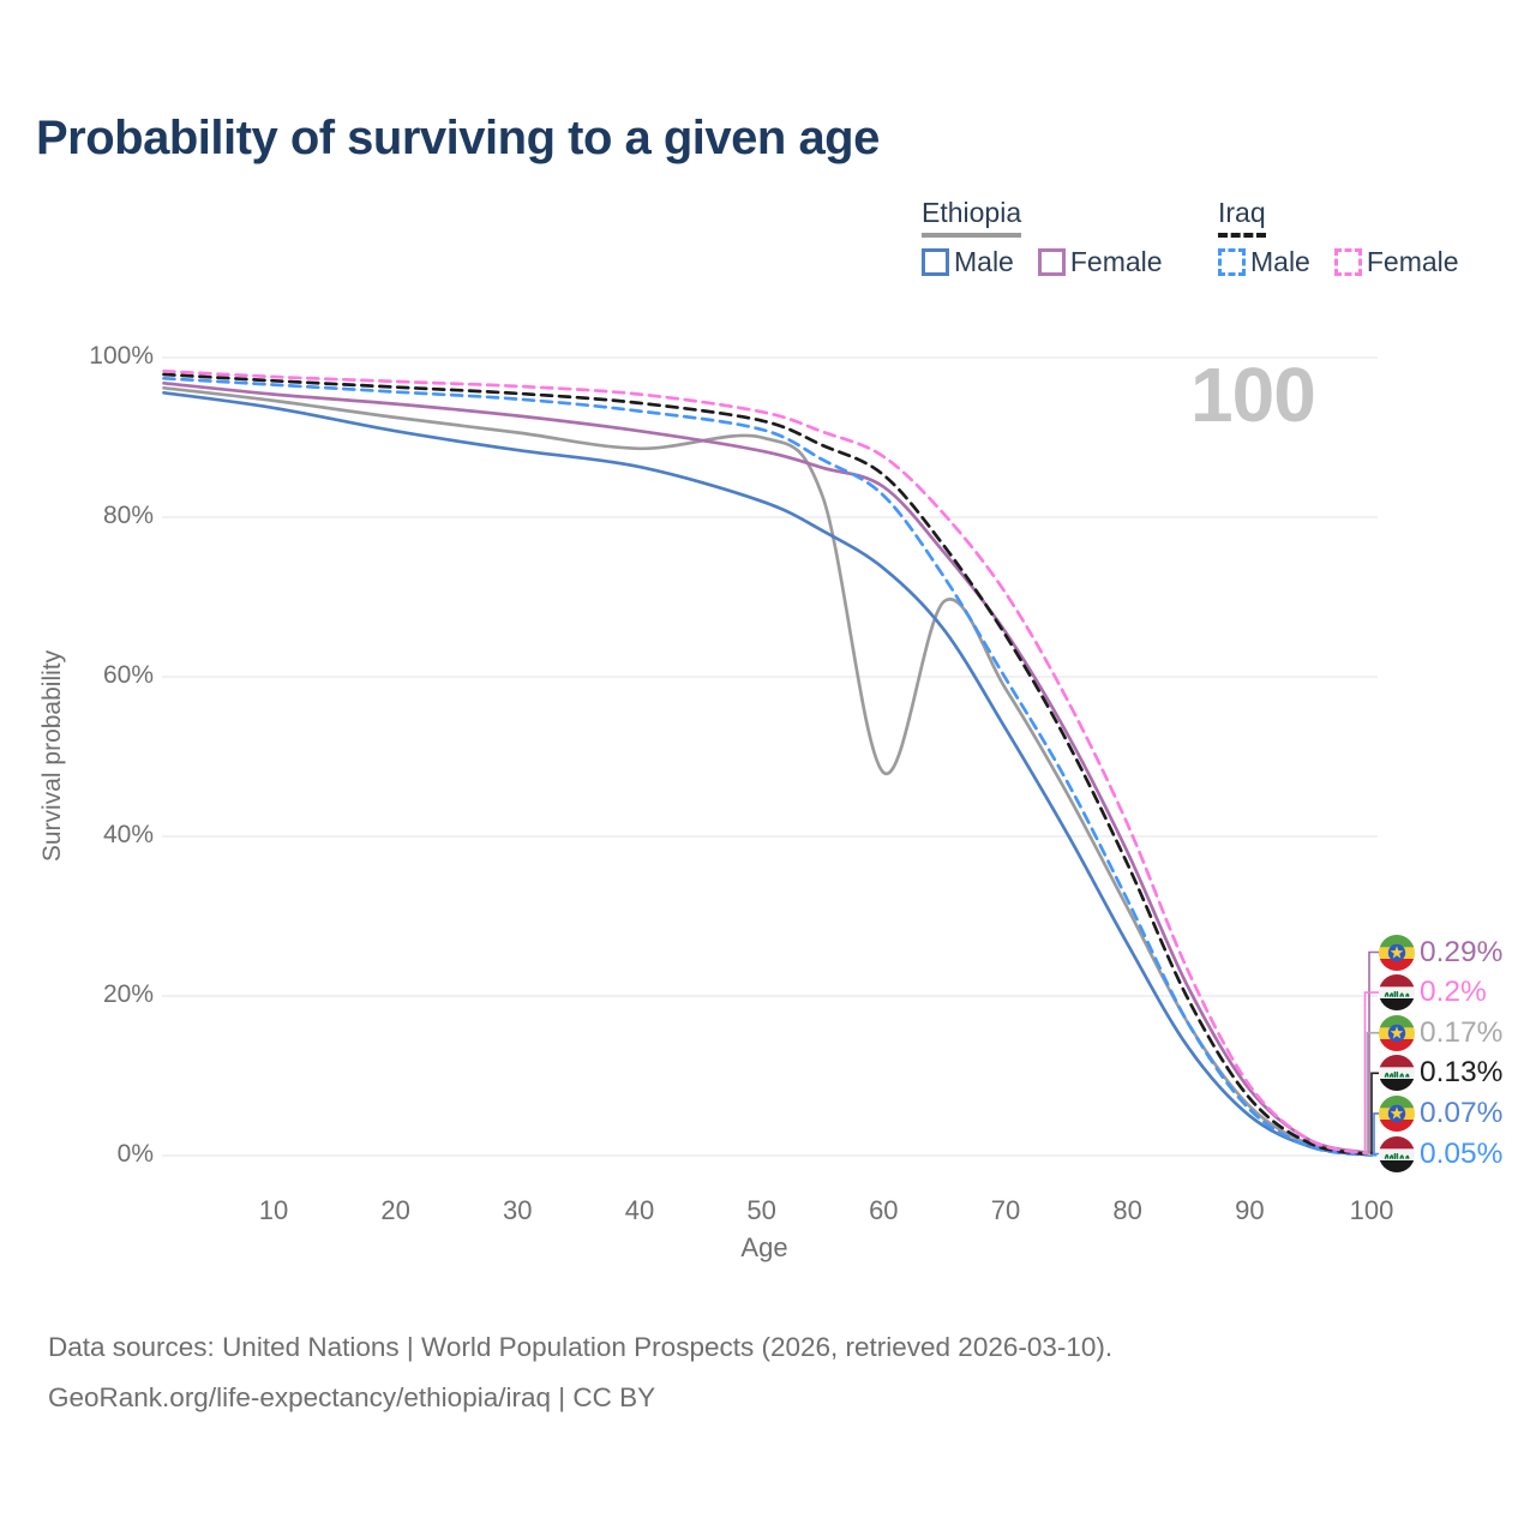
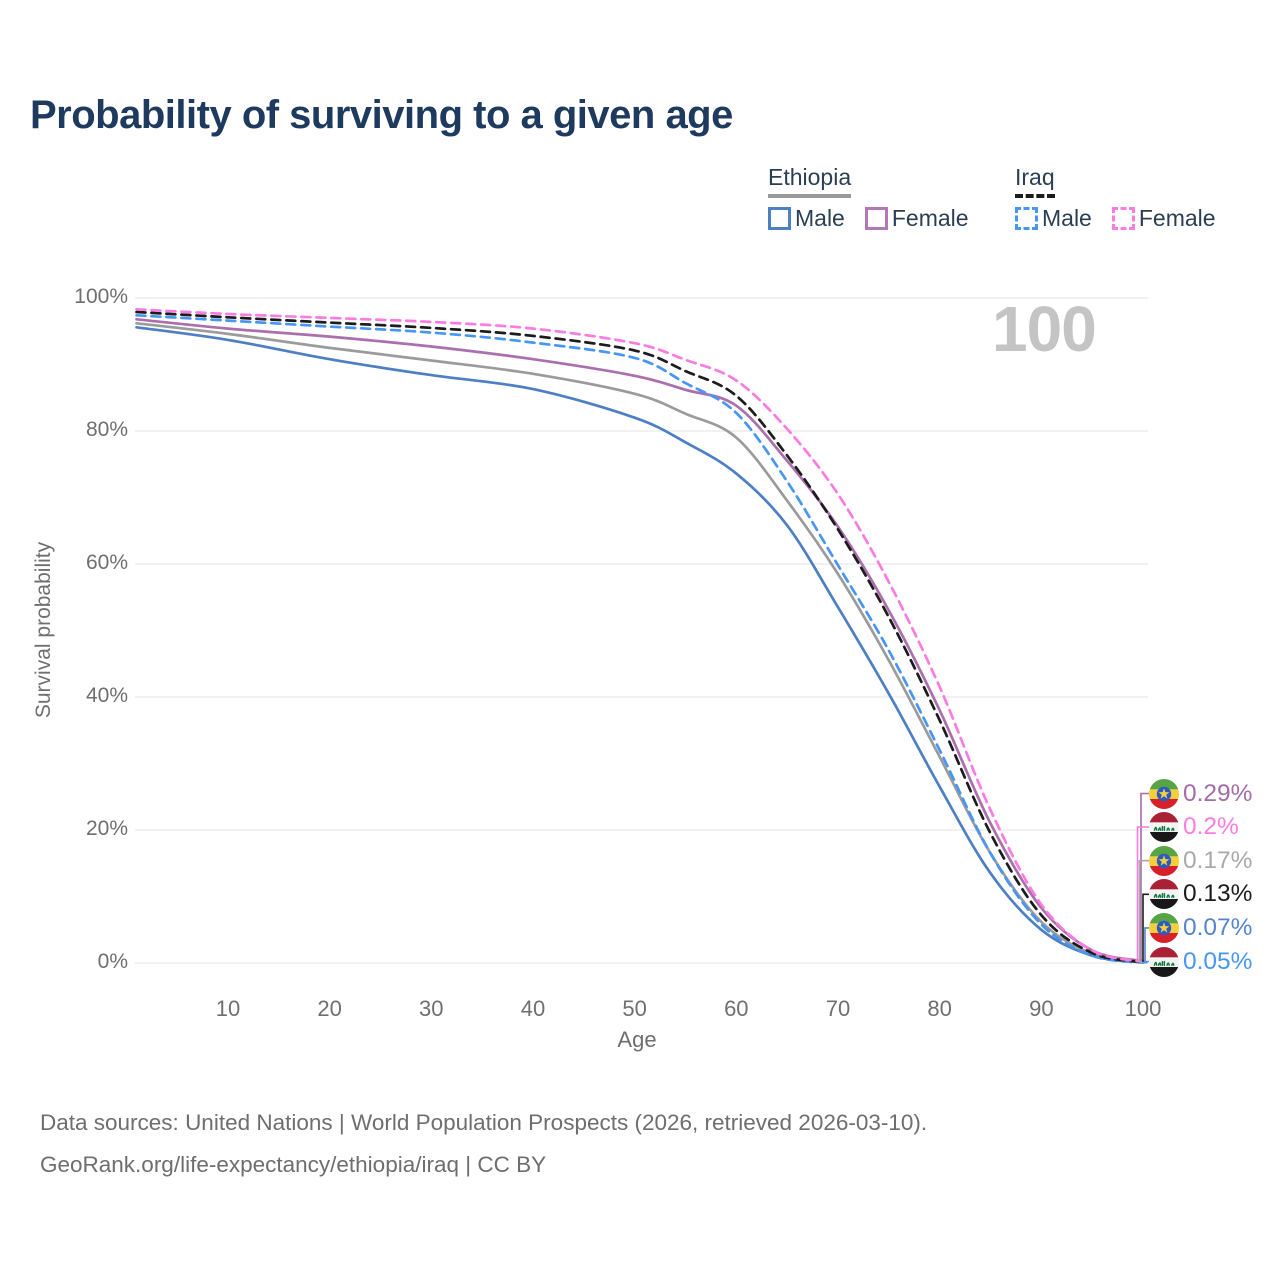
Ethiopia/50: 90% -> 86%
Ethiopia/60: 48% -> 79%
